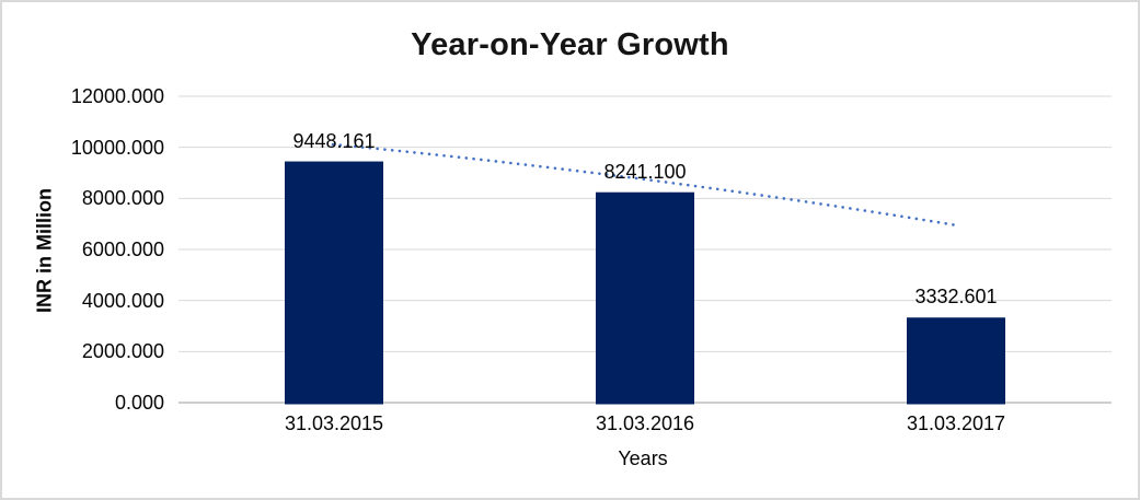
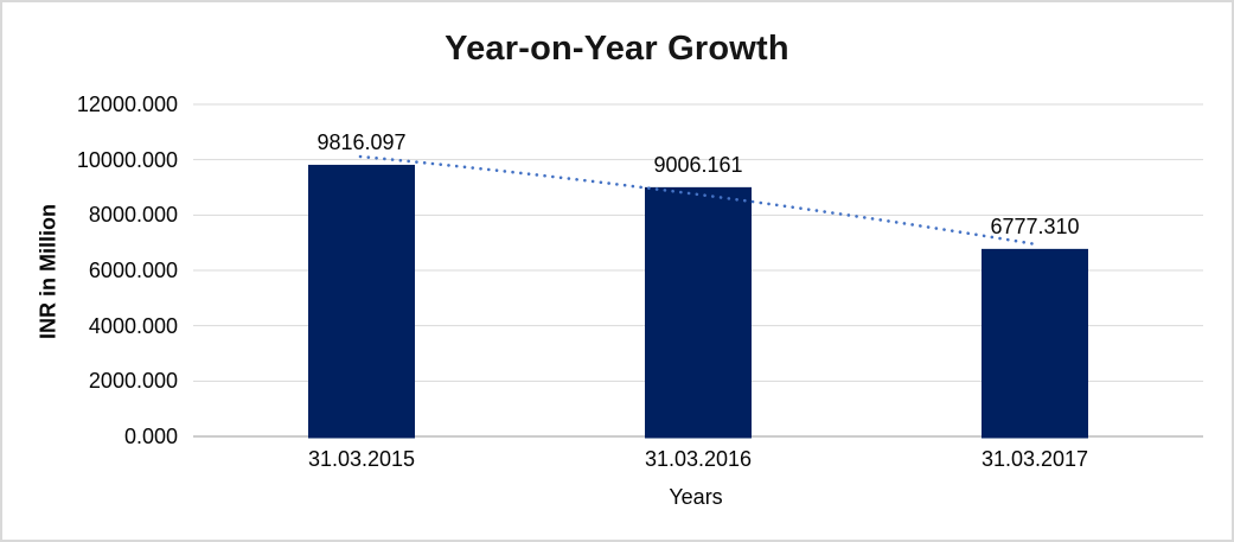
31.03.2015: 9448.161 -> 9816.097
31.03.2016: 8241.100 -> 9006.161
31.03.2017: 3332.601 -> 6777.310
